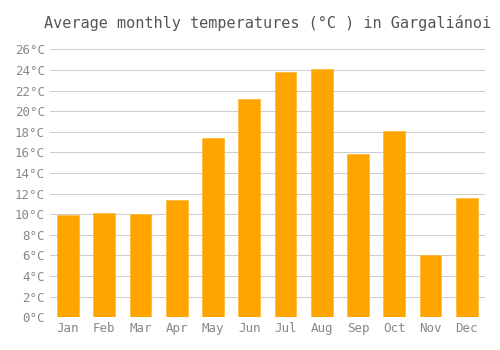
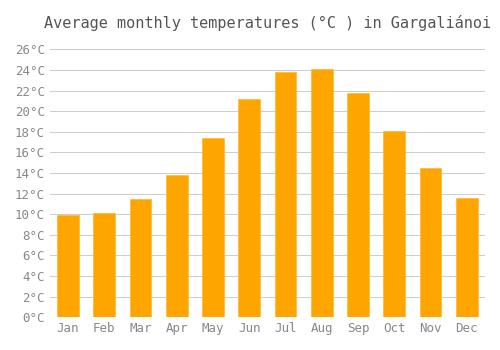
Mar: 10.0°C -> 11.5°C
Apr: 11.4°C -> 13.8°C
Sep: 15.8°C -> 21.8°C
Nov: 6.0°C -> 14.5°C
